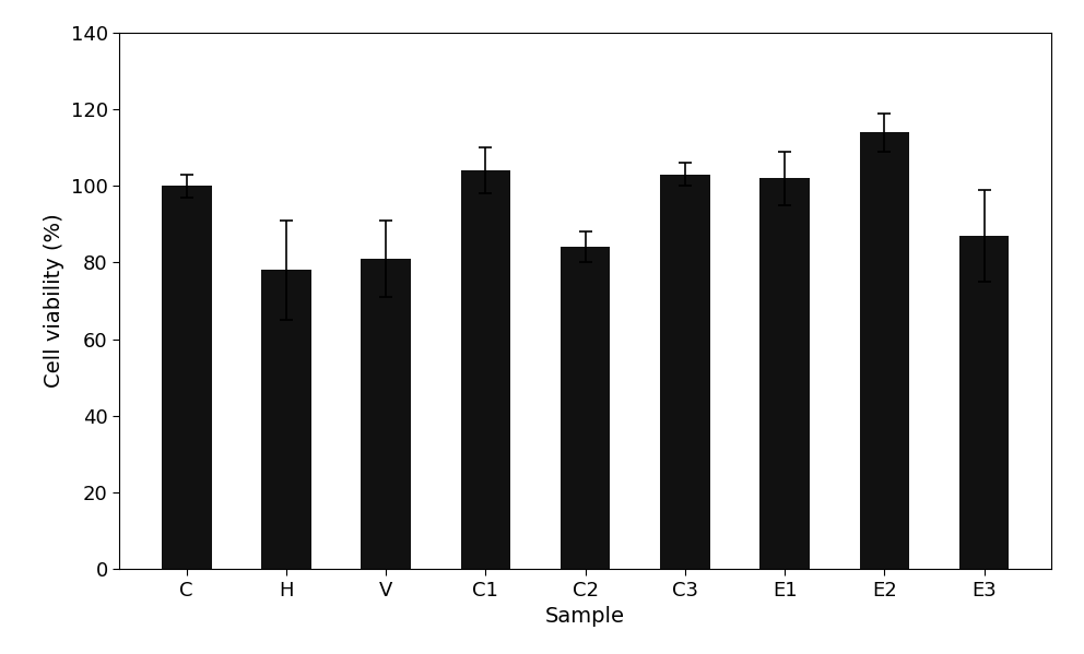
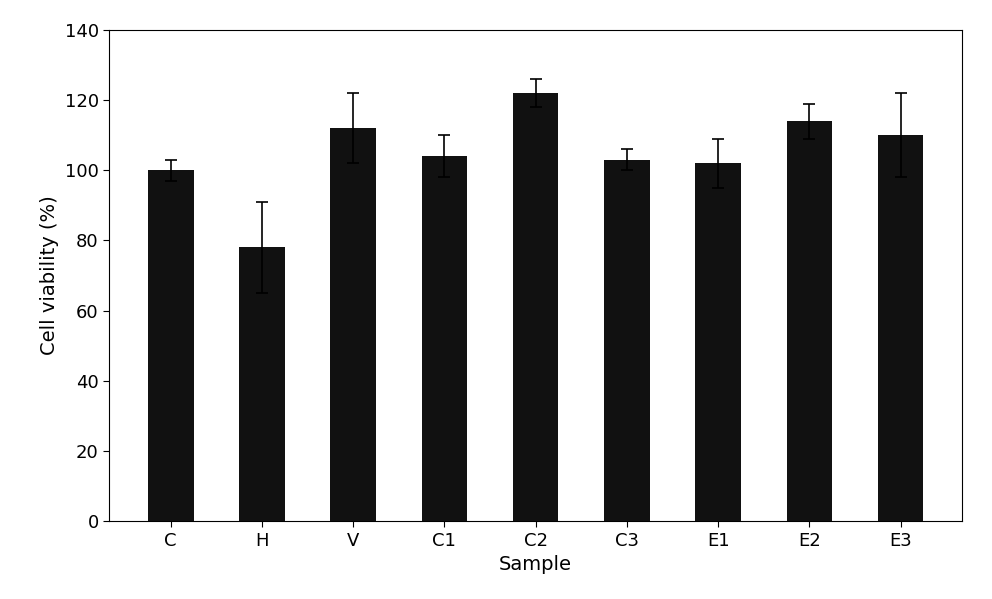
V: 81 -> 112
C2: 84 -> 122
E3: 87 -> 110
